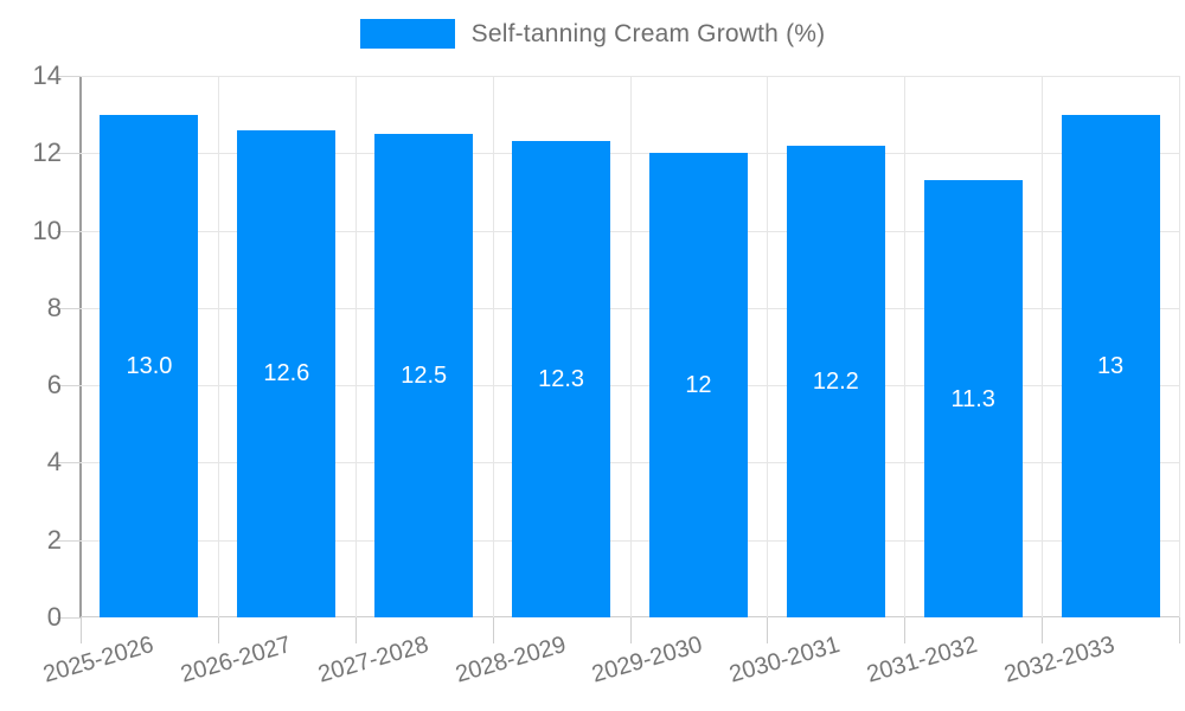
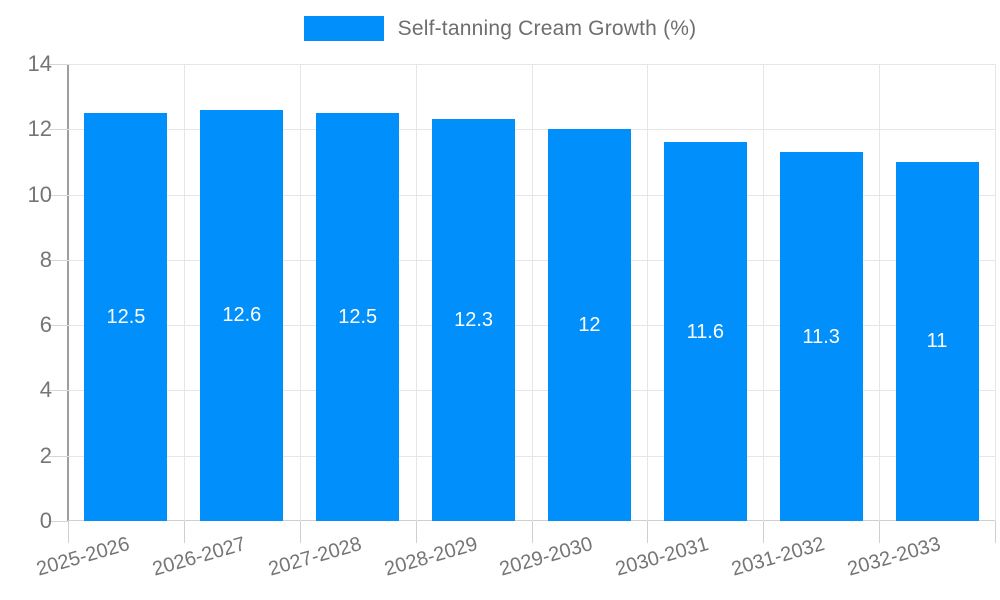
2025-2026: 13.0 -> 12.5
2030-2031: 12.2 -> 11.6
2032-2033: 13 -> 11
